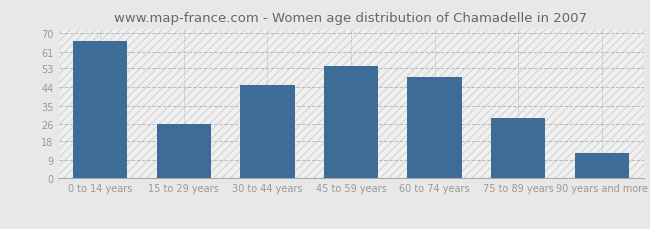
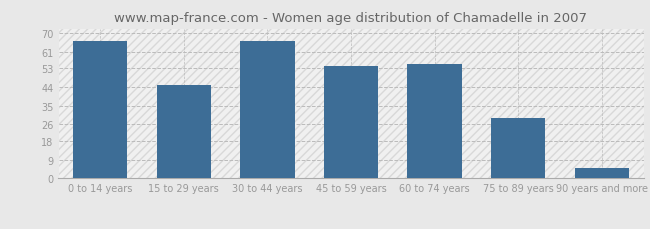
15 to 29 years: 26 -> 45
30 to 44 years: 45 -> 66
60 to 74 years: 49 -> 55
90 years and more: 12 -> 5
